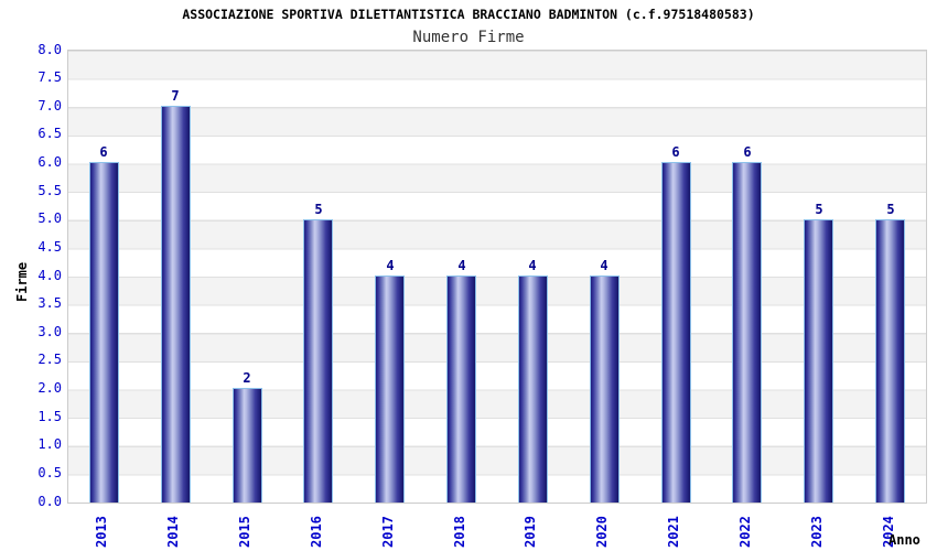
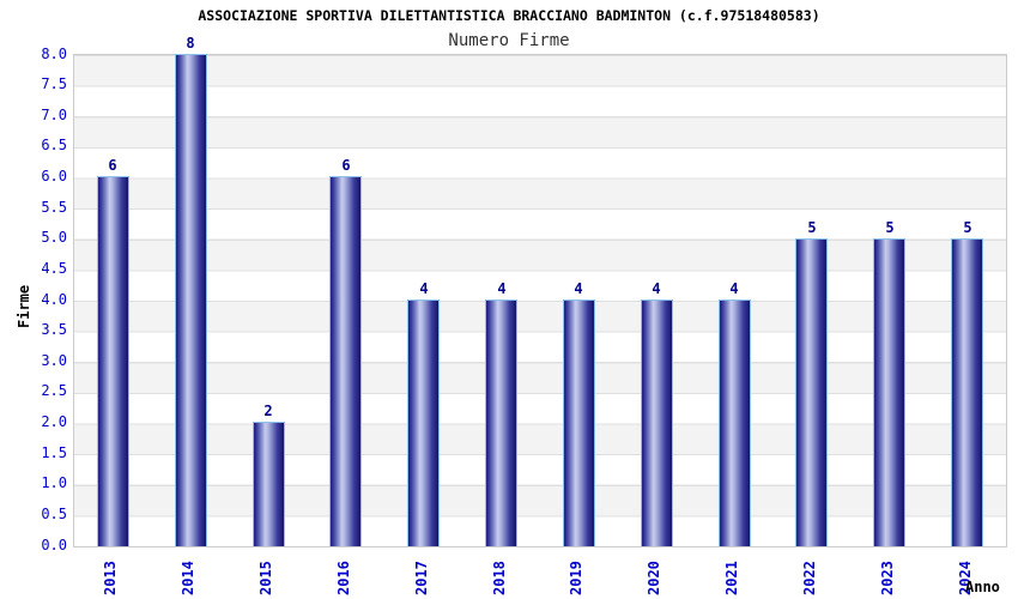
2014: 7 -> 8
2016: 5 -> 6
2021: 6 -> 4
2022: 6 -> 5
